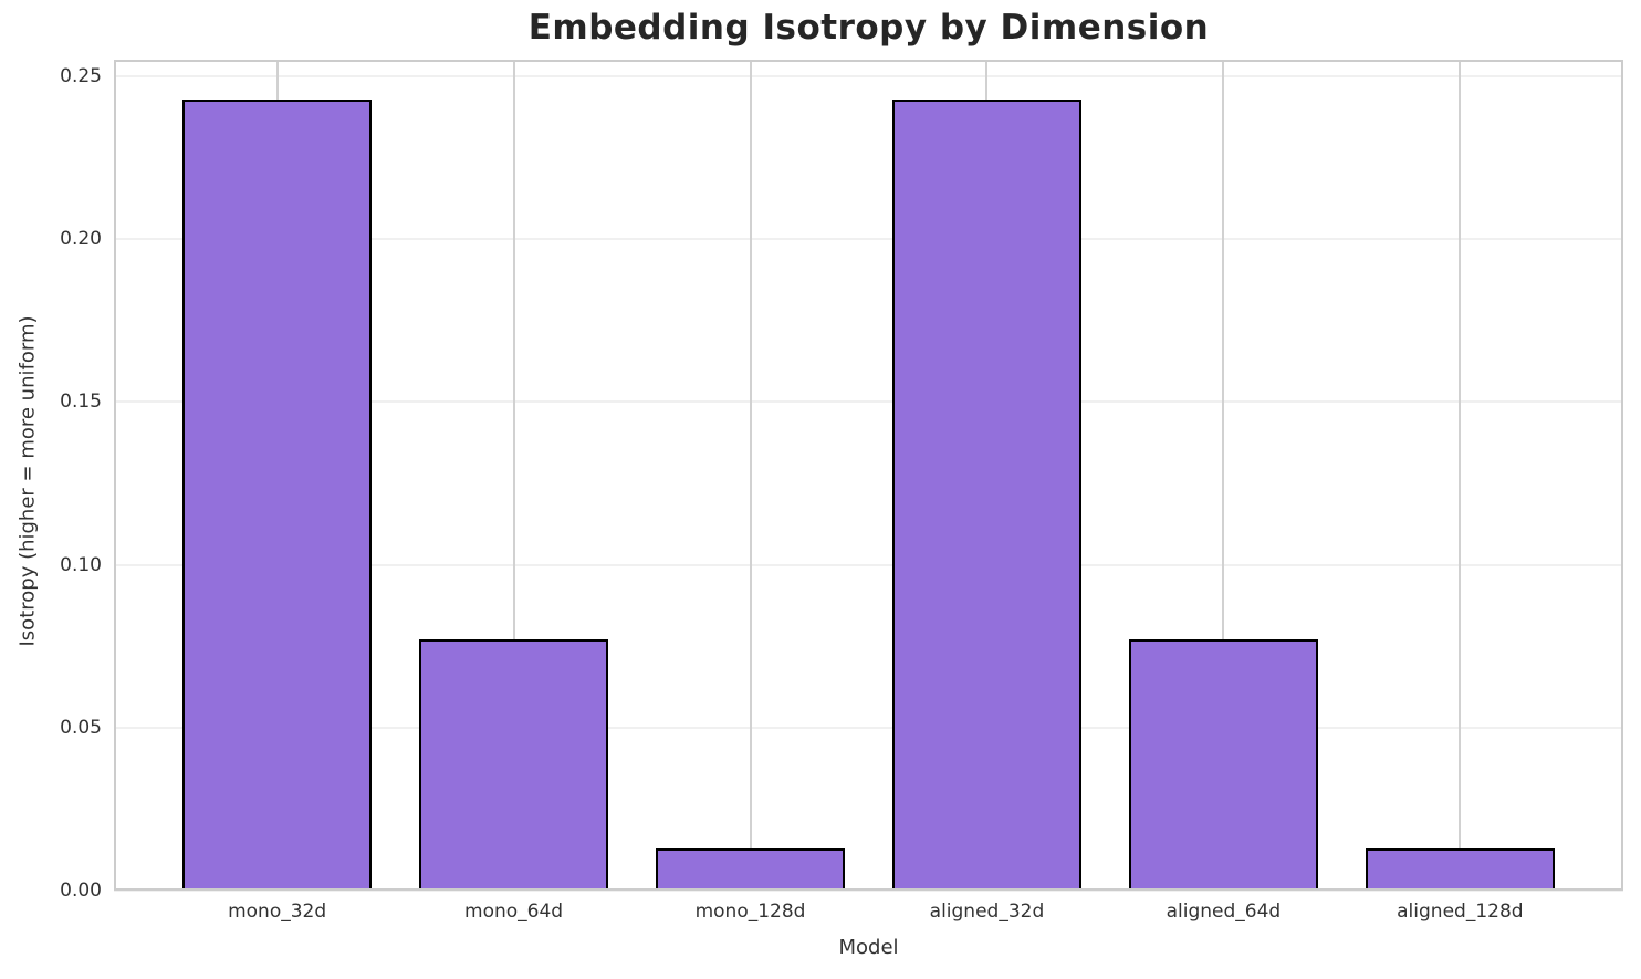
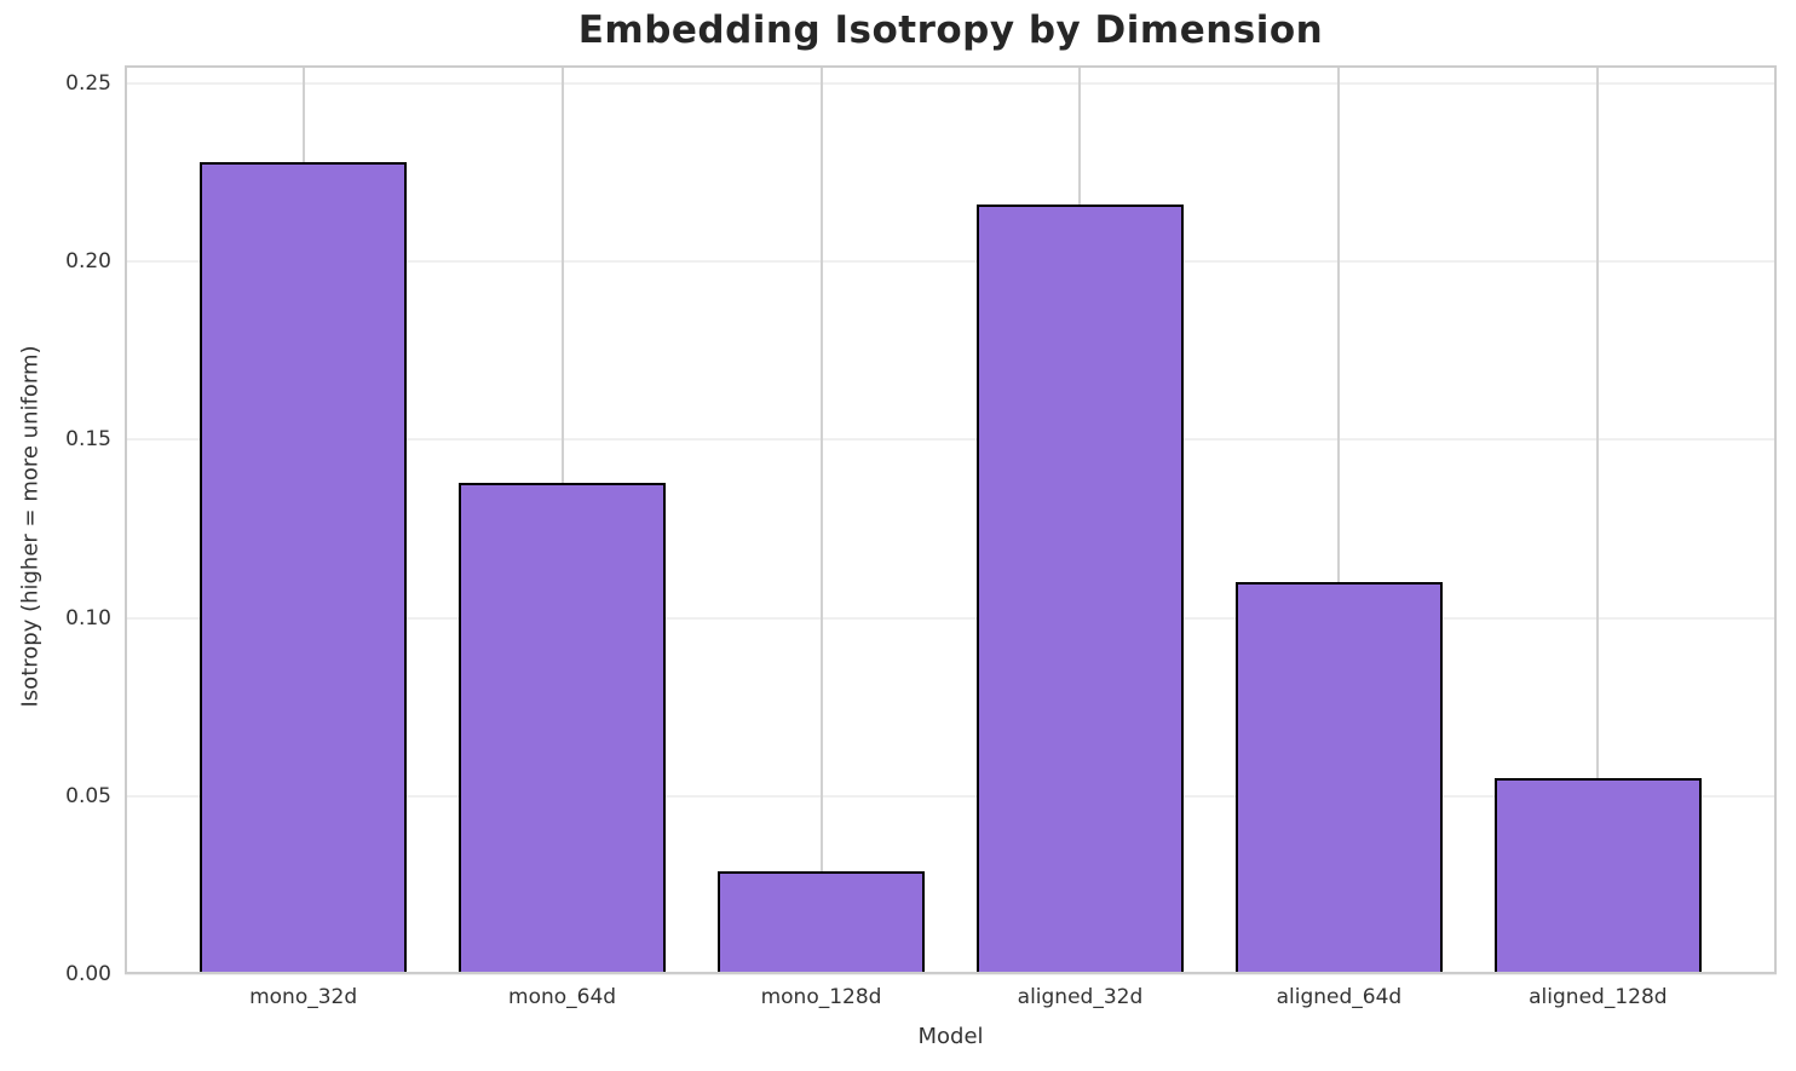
mono_32d: 0.243 -> 0.228
mono_64d: 0.077 -> 0.138
mono_128d: 0.013 -> 0.029
aligned_32d: 0.243 -> 0.216
aligned_64d: 0.077 -> 0.110
aligned_128d: 0.013 -> 0.055
